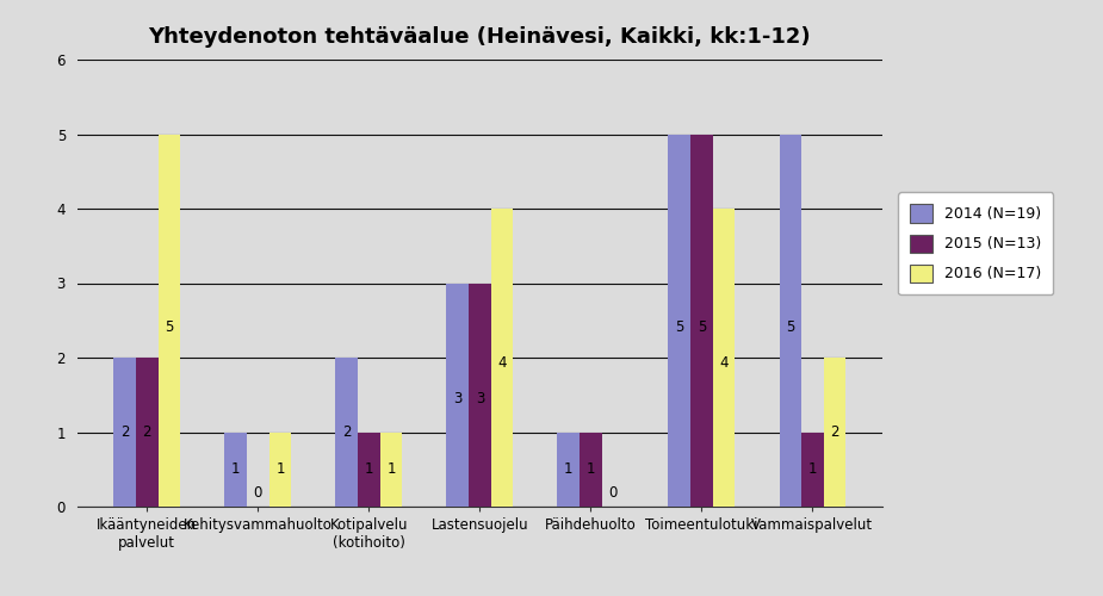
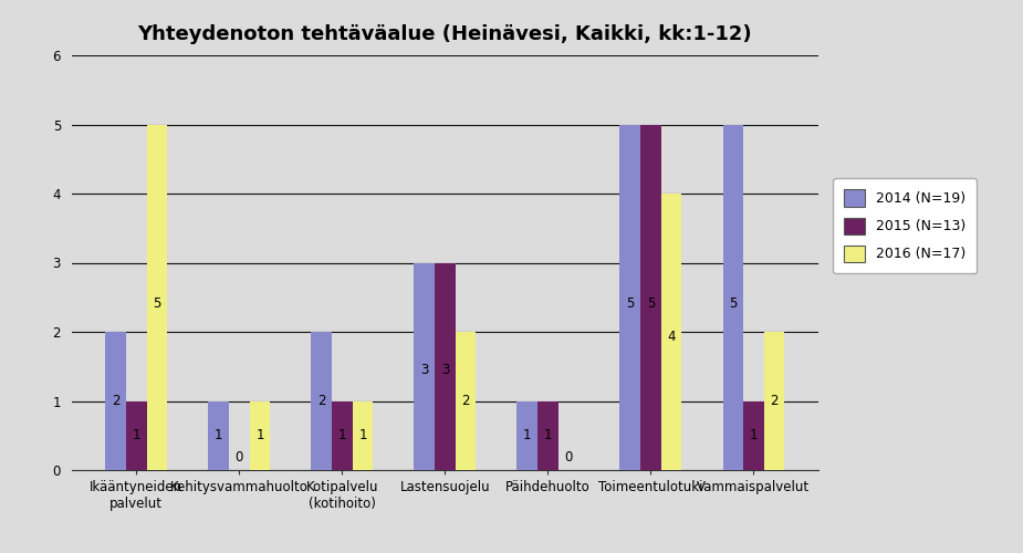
2015 (N=13)/Ikääntyneiden palvelut: 2 -> 1
2016 (N=17)/Lastensuojelu: 4 -> 2
